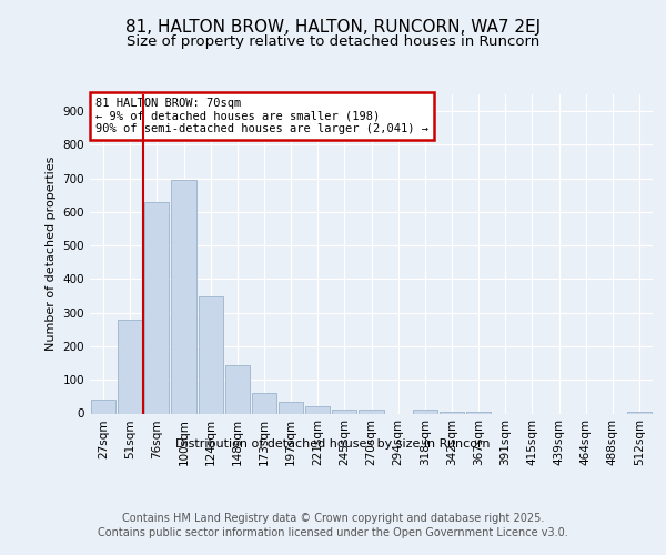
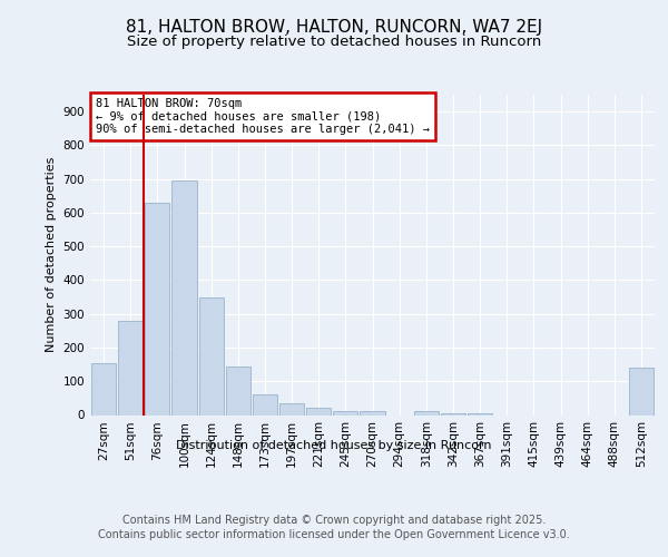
27sqm: 40 -> 155
512sqm: 5 -> 140
